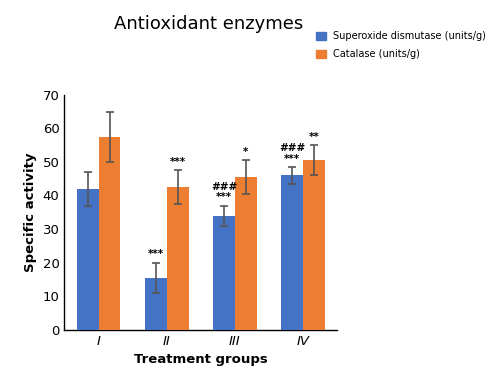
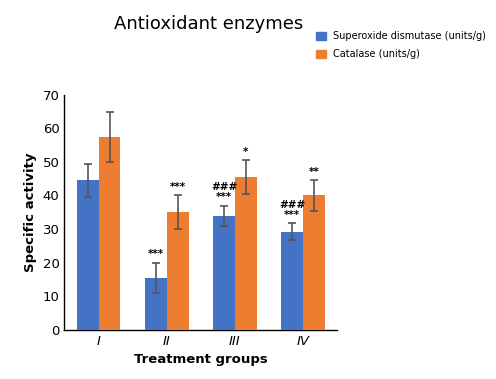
Superoxide dismutase (units/g)/I: 42.0 -> 44.5
Catalase (units/g)/II: 42.5 -> 35.0
Superoxide dismutase (units/g)/IV: 46.0 -> 29.2
Catalase (units/g)/IV: 50.5 -> 40.0
